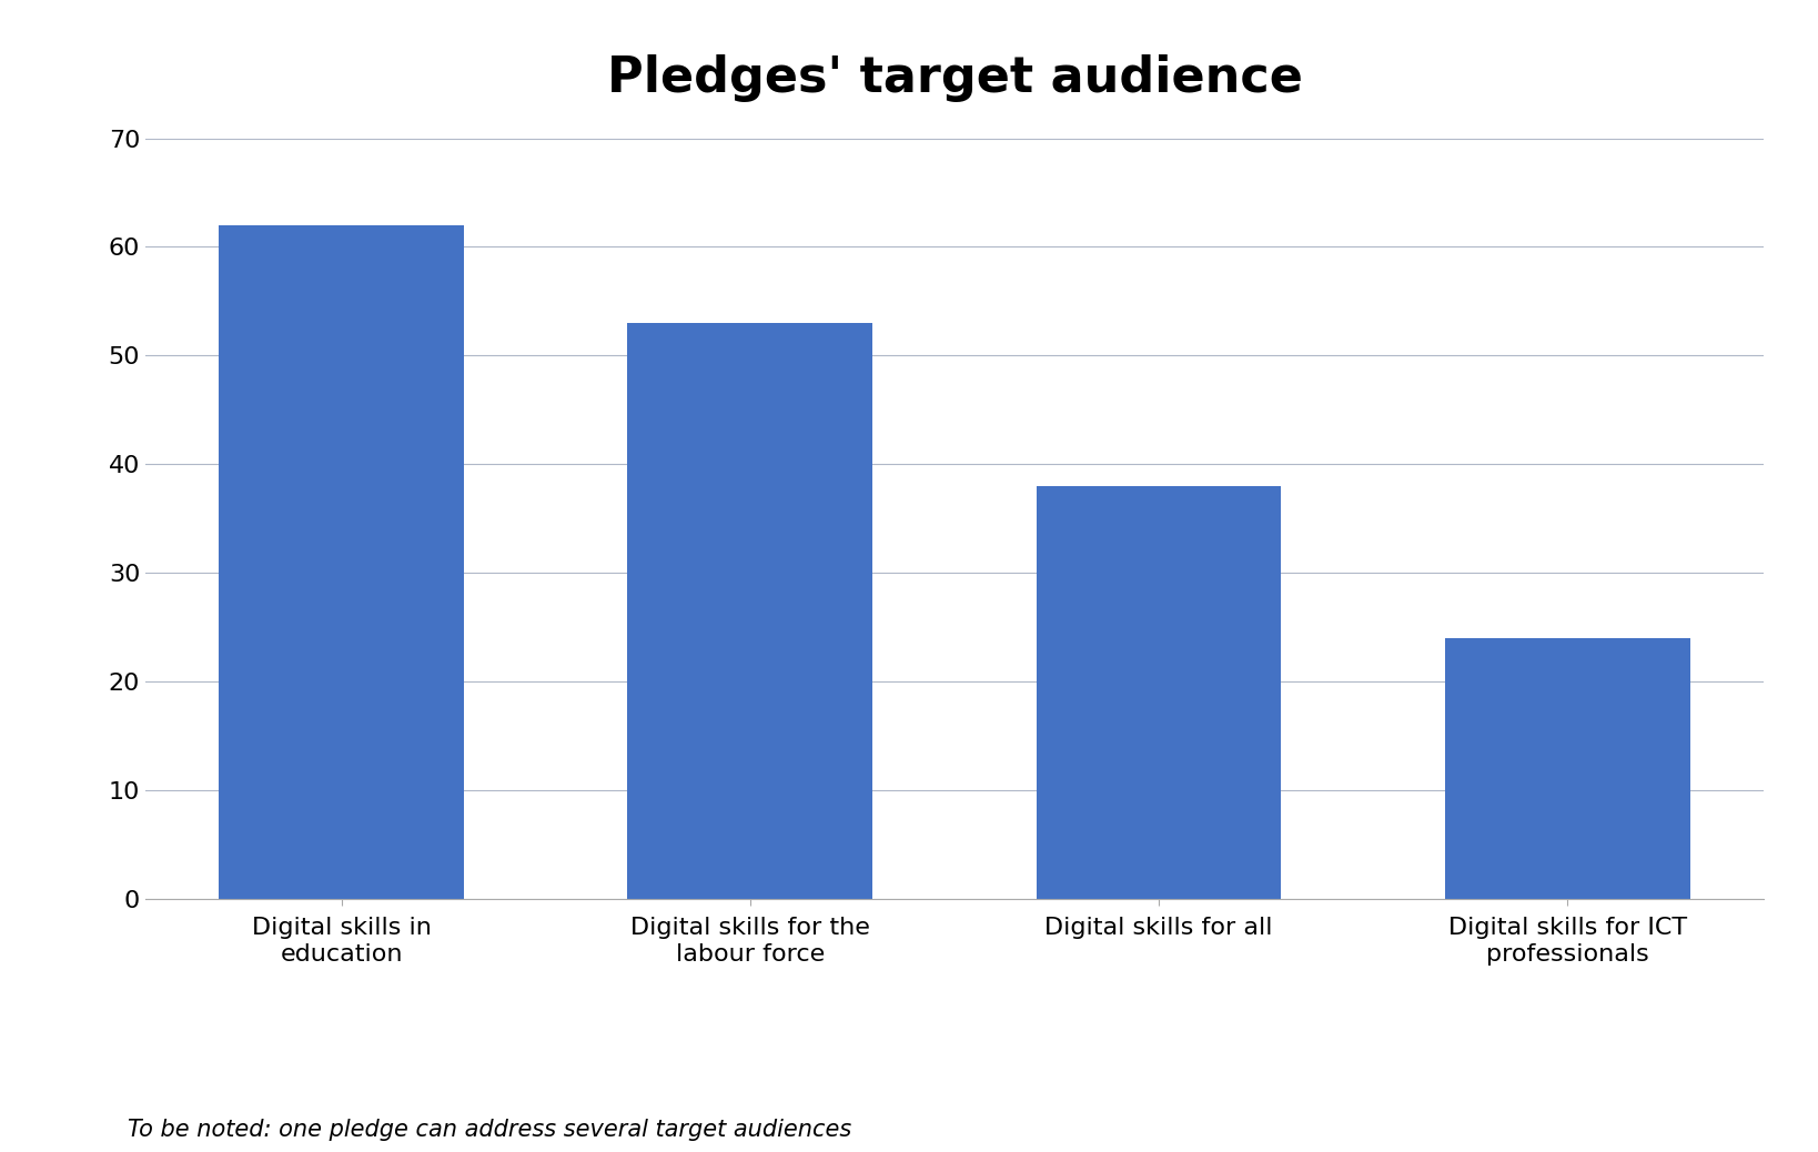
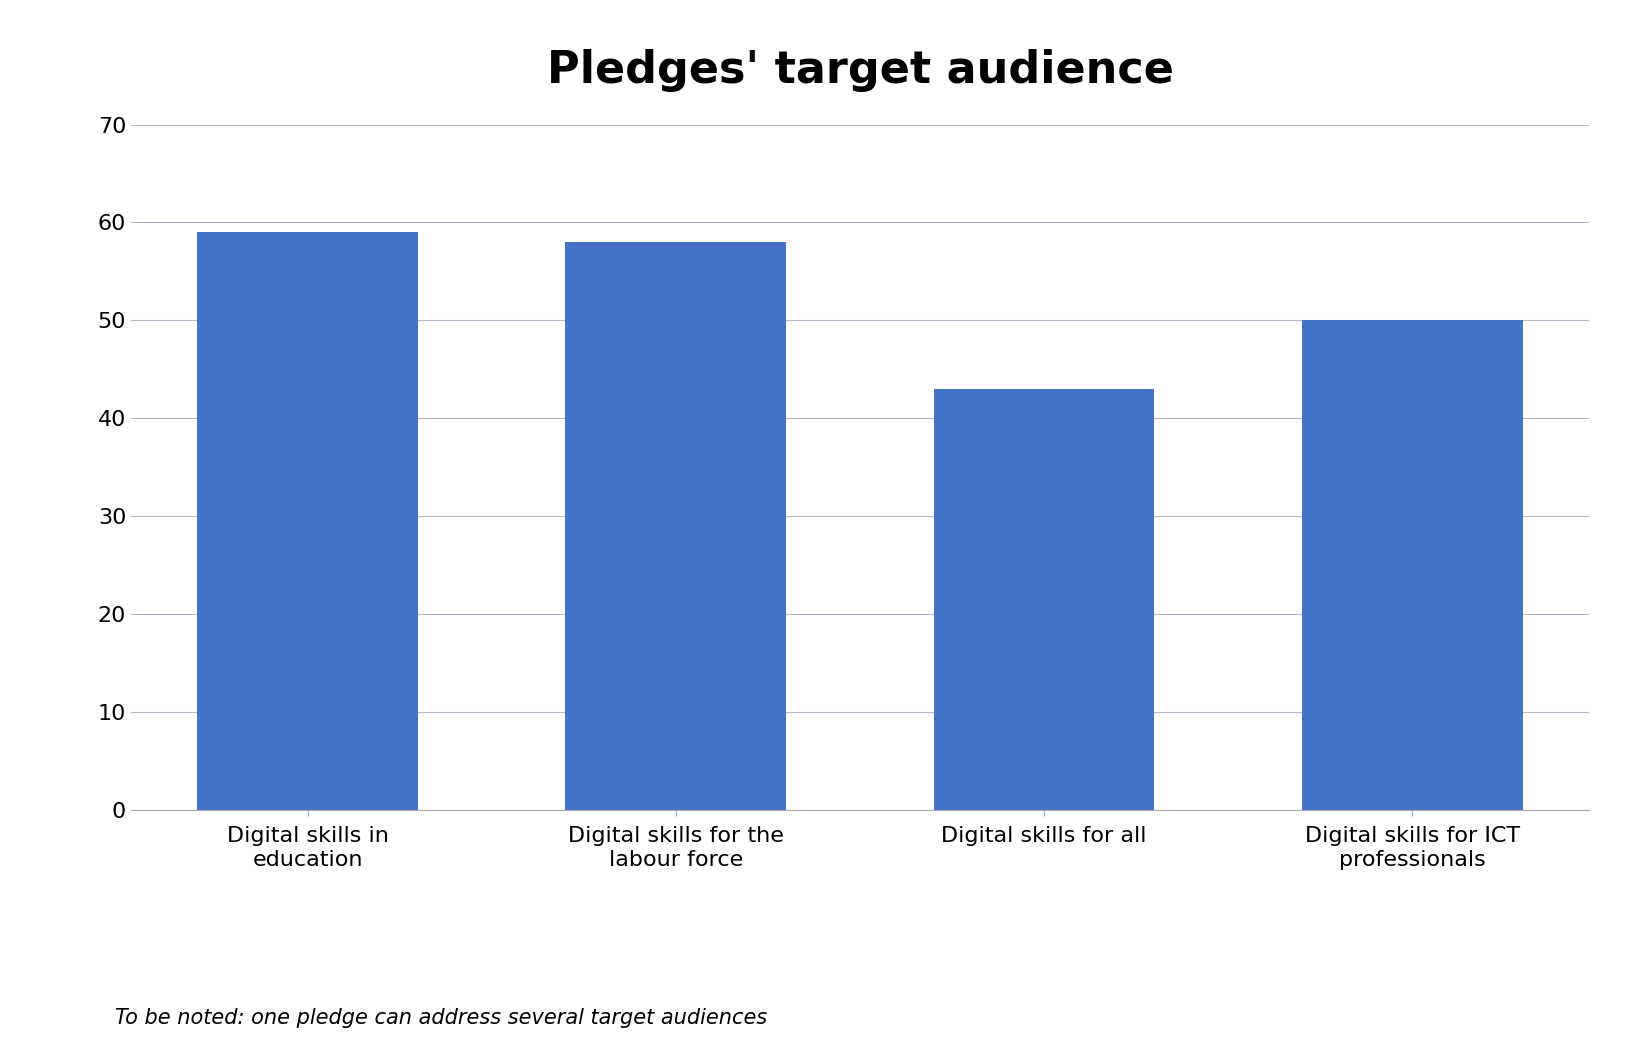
Digital skills in education: 62 -> 59
Digital skills for the labour force: 53 -> 58
Digital skills for all: 38 -> 43
Digital skills for ICT professionals: 24 -> 50
